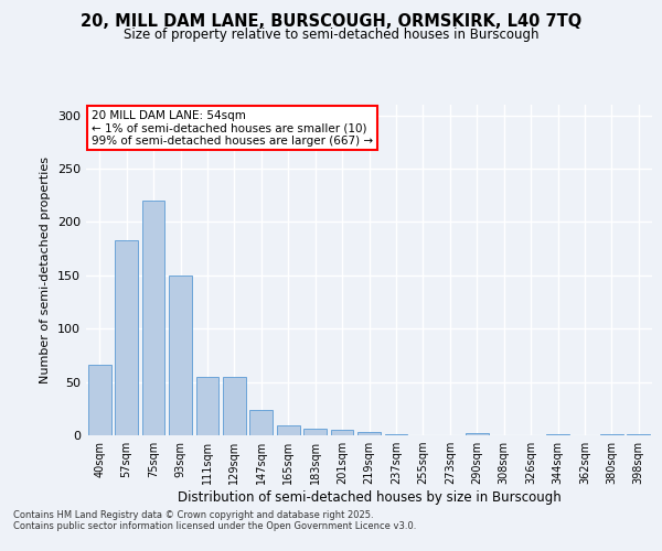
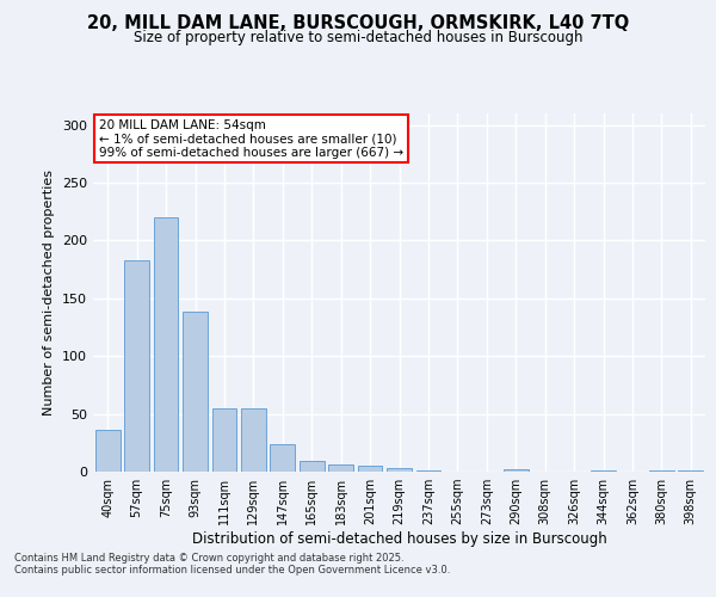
40sqm: 66 -> 36
93sqm: 150 -> 138
